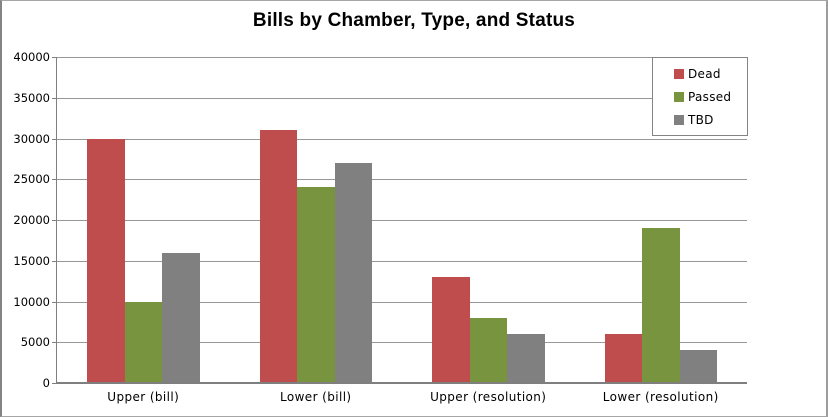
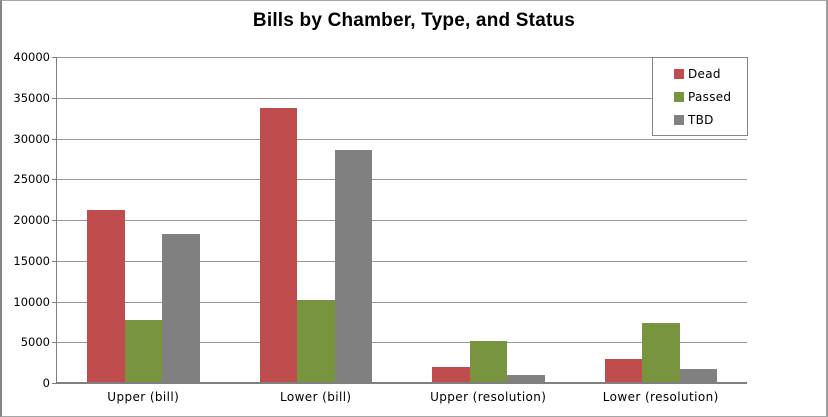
Dead/Upper (bill): 30000 -> 21000
Passed/Upper (bill): 10000 -> 8000
TBD/Upper (bill): 16000 -> 18000
Dead/Lower (bill): 31000 -> 34000
Passed/Lower (bill): 24000 -> 10000
TBD/Lower (bill): 27000 -> 29000
Dead/Upper (resolution): 13000 -> 2000
Passed/Upper (resolution): 8000 -> 5000
TBD/Upper (resolution): 6000 -> 1000
Dead/Lower (resolution): 6000 -> 3000
Passed/Lower (resolution): 19000 -> 7000
TBD/Lower (resolution): 4000 -> 2000
